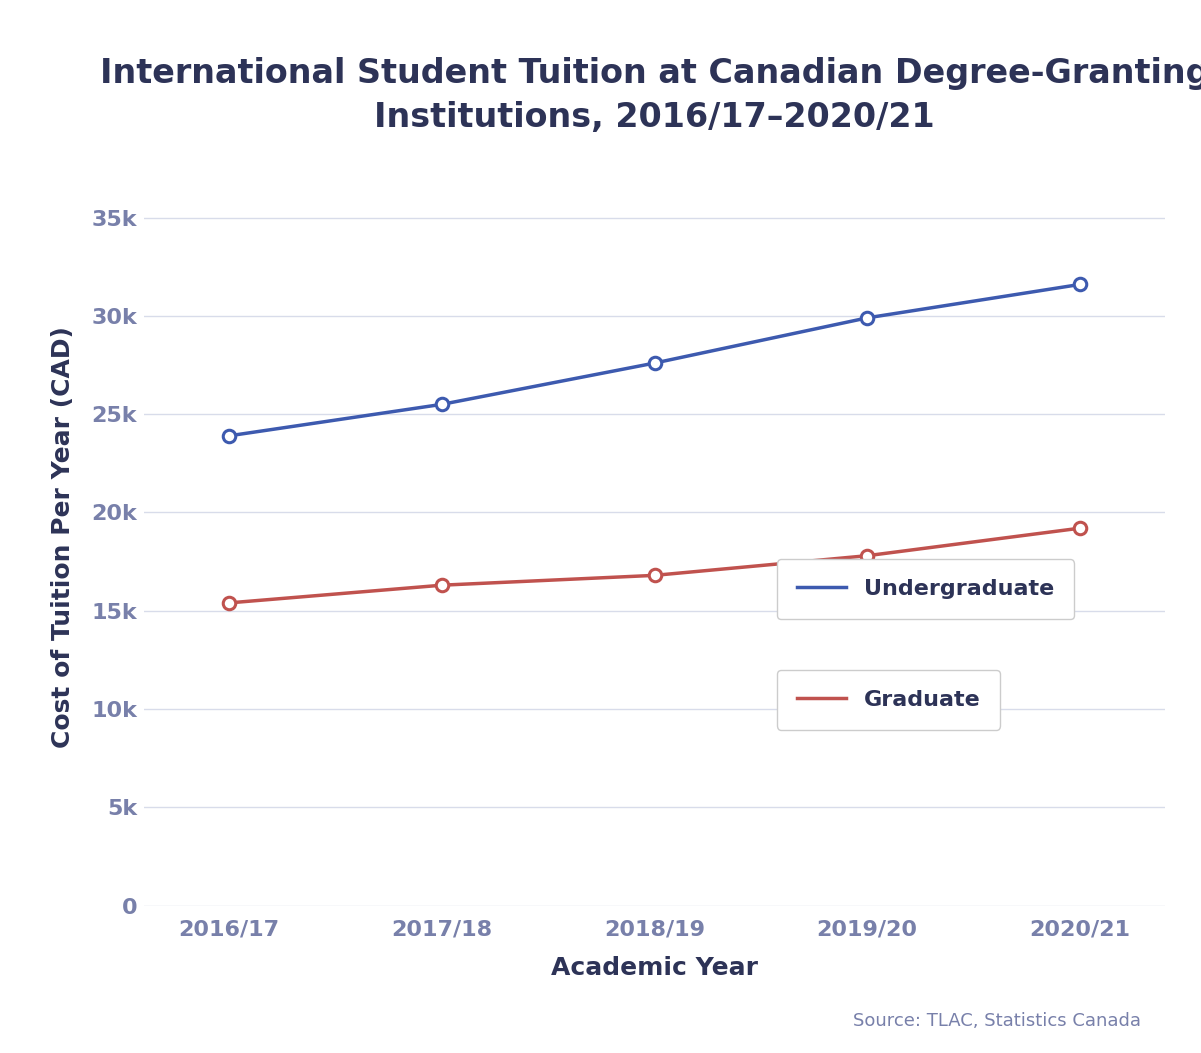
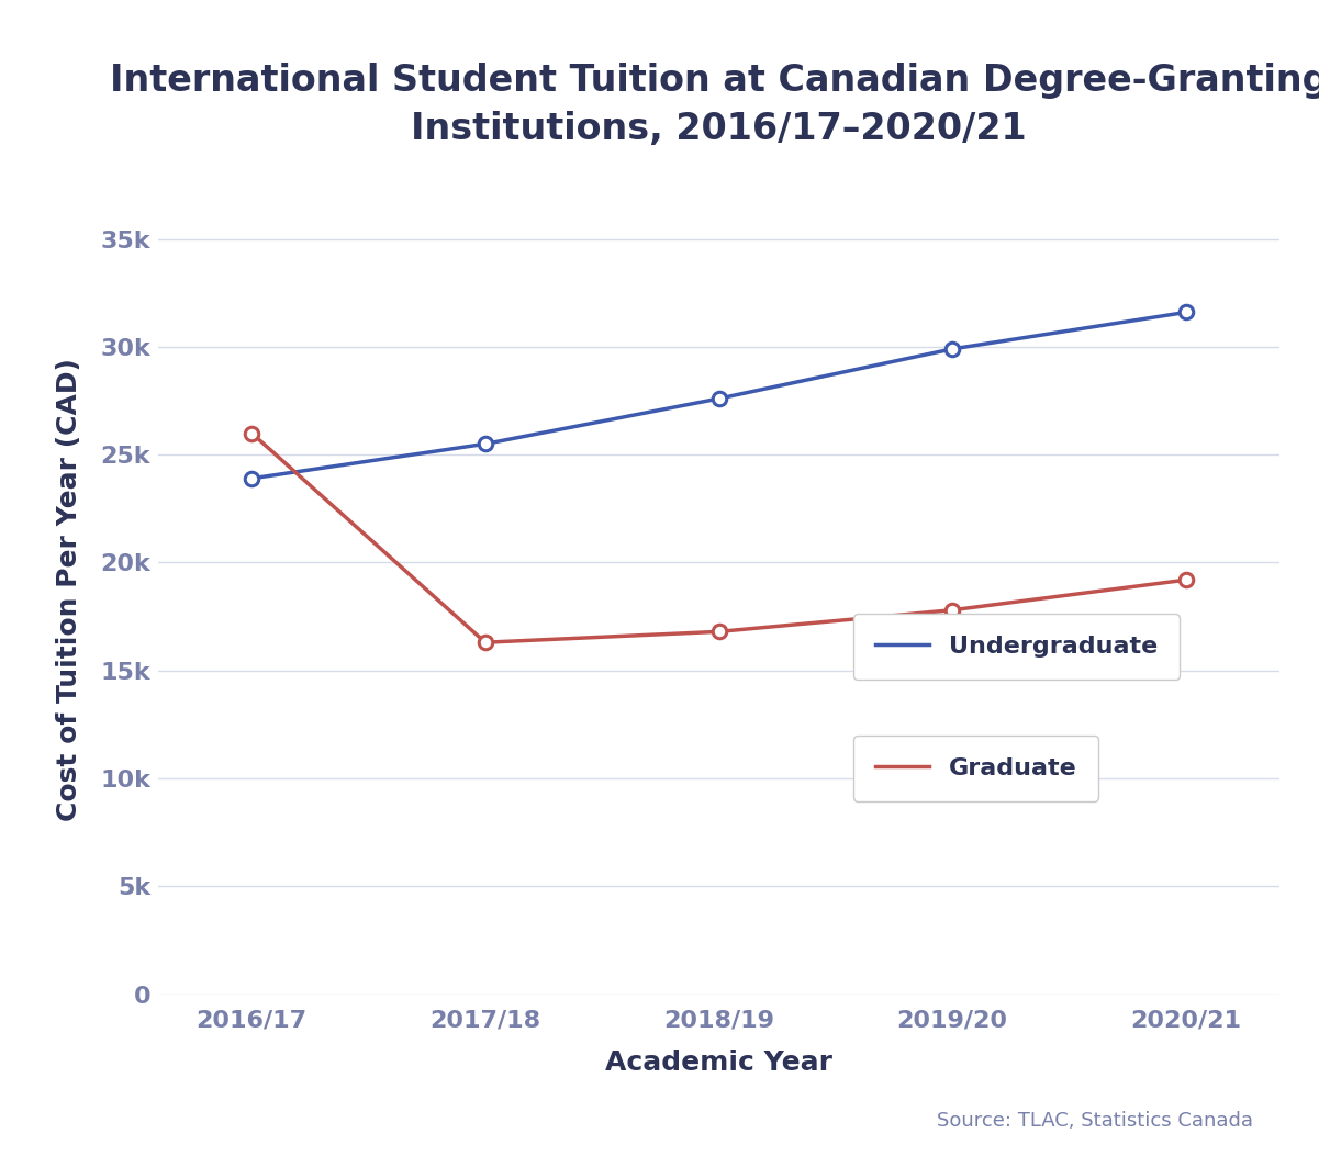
Graduate/2016/17: 15.4k -> 26.0k
